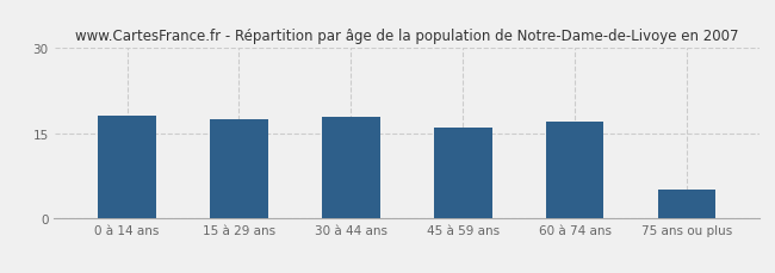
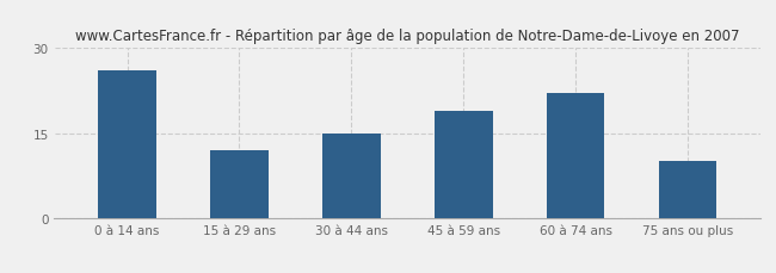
0 à 14 ans: 18.0 -> 26.0
15 à 29 ans: 17.5 -> 12.0
30 à 44 ans: 17.8 -> 15.0
45 à 59 ans: 16.0 -> 19.0
60 à 74 ans: 17.0 -> 22.0
75 ans ou plus: 5.0 -> 10.0
